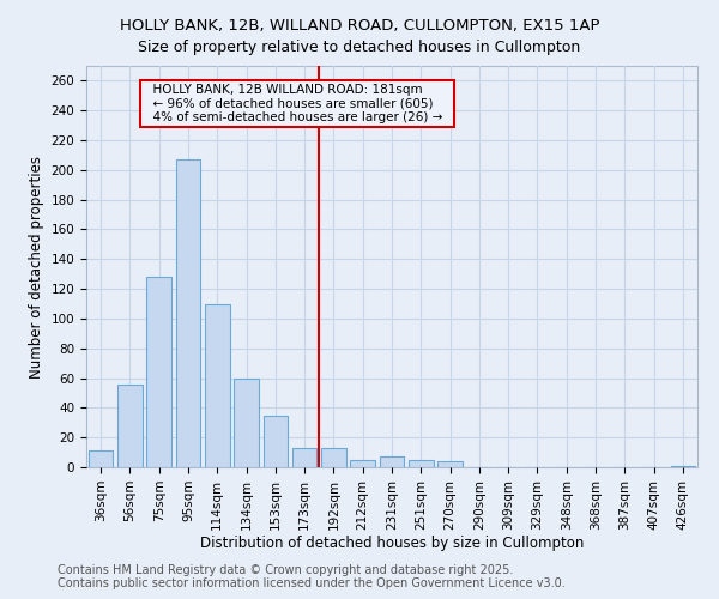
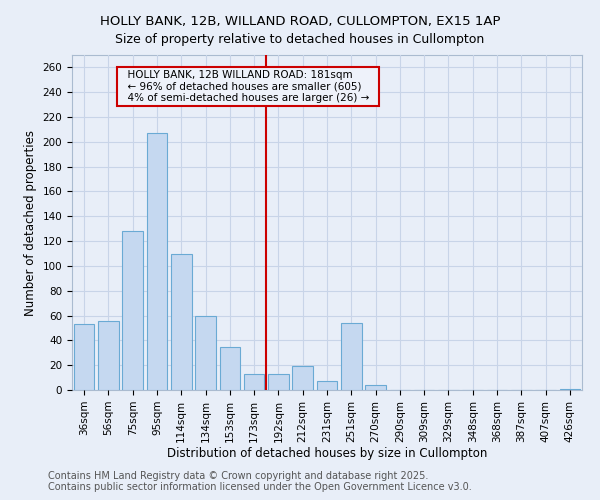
36sqm: 11 -> 53
212sqm: 5 -> 19
251sqm: 5 -> 54
